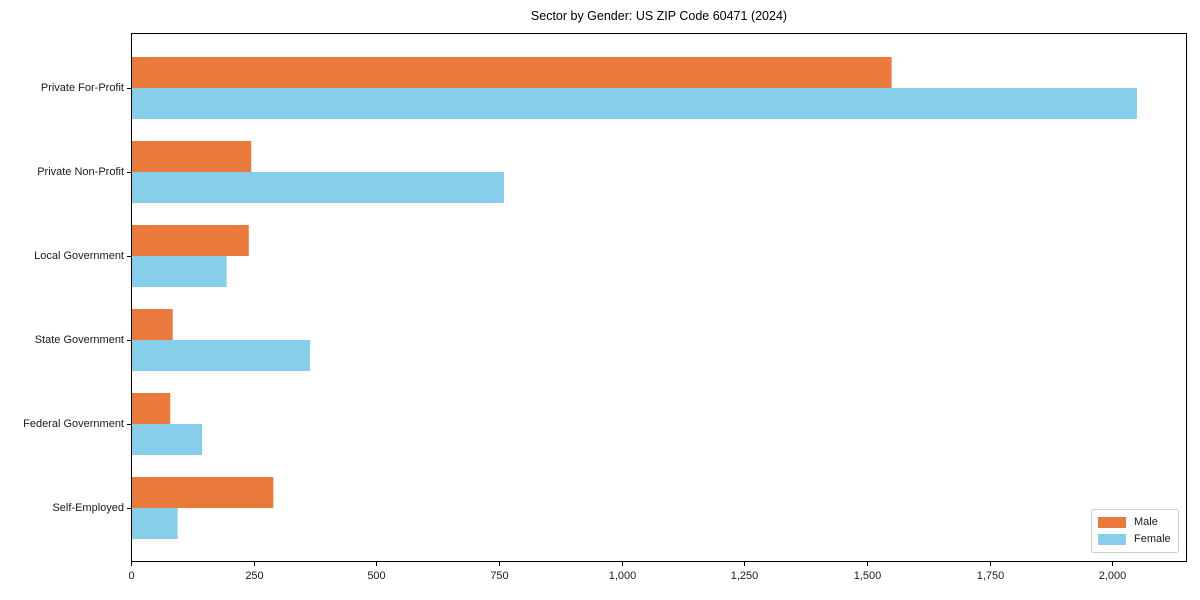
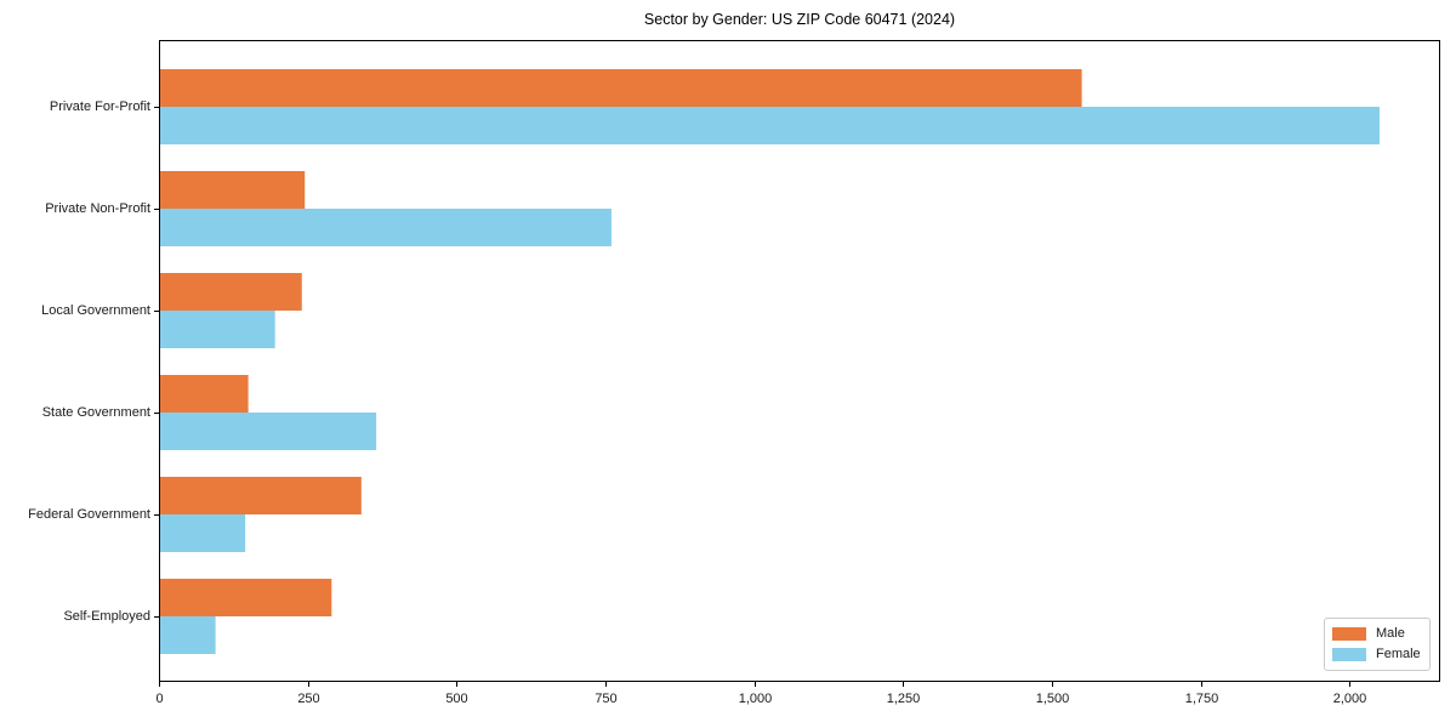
Male/State Government: 80 -> 150
Male/Federal Government: 80 -> 340
